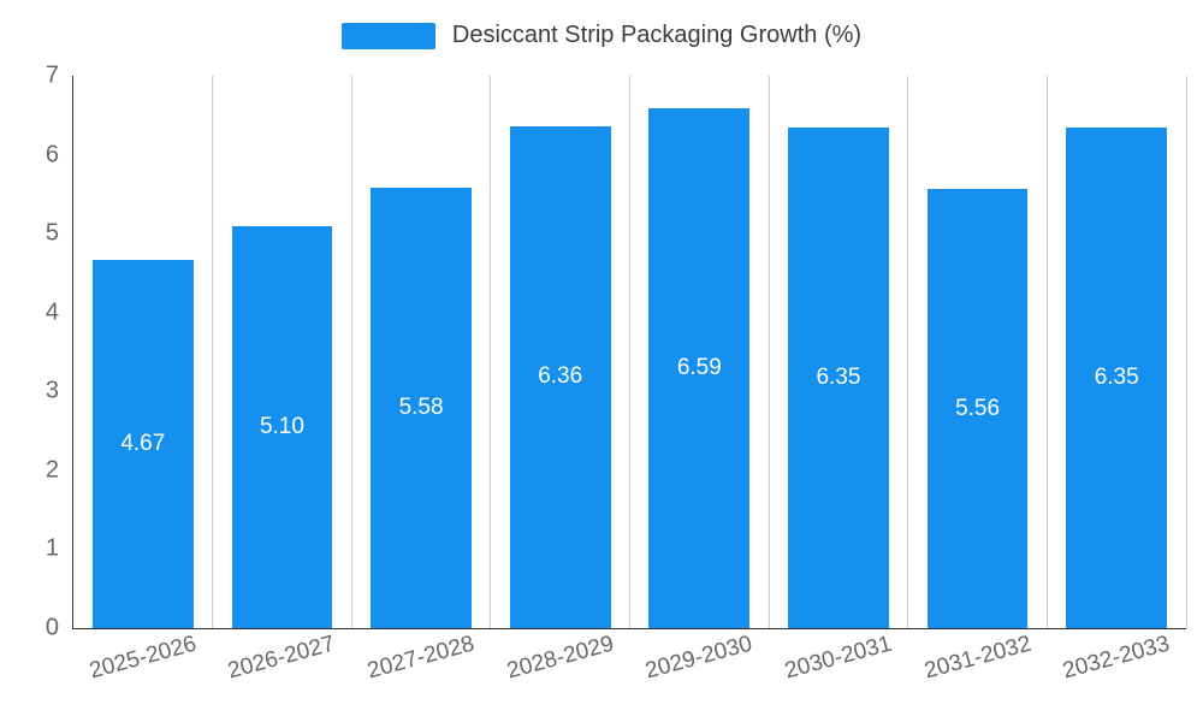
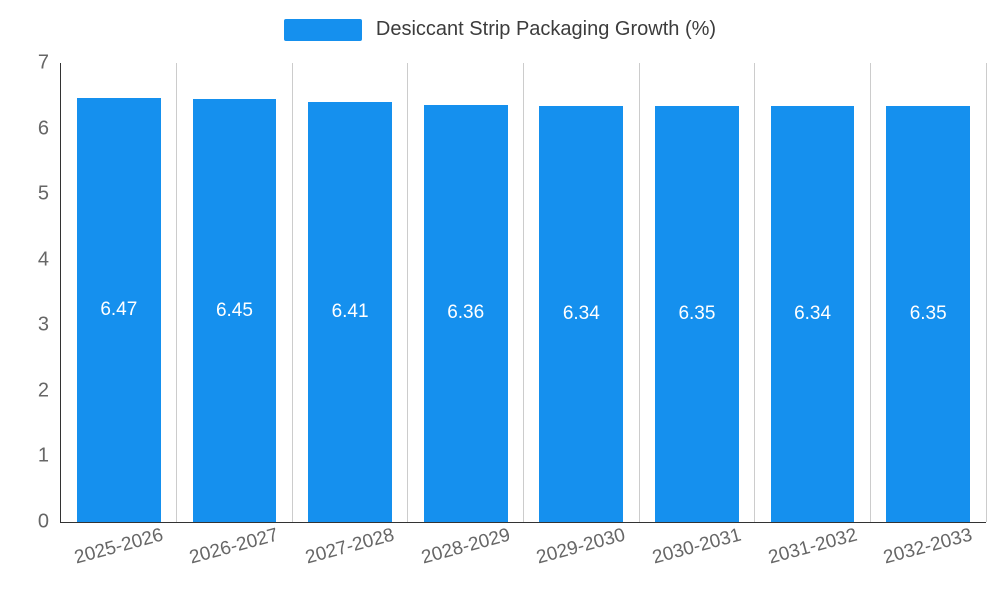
2025-2026: 4.67 -> 6.47
2026-2027: 5.10 -> 6.45
2027-2028: 5.58 -> 6.41
2029-2030: 6.59 -> 6.34
2031-2032: 5.56 -> 6.34
